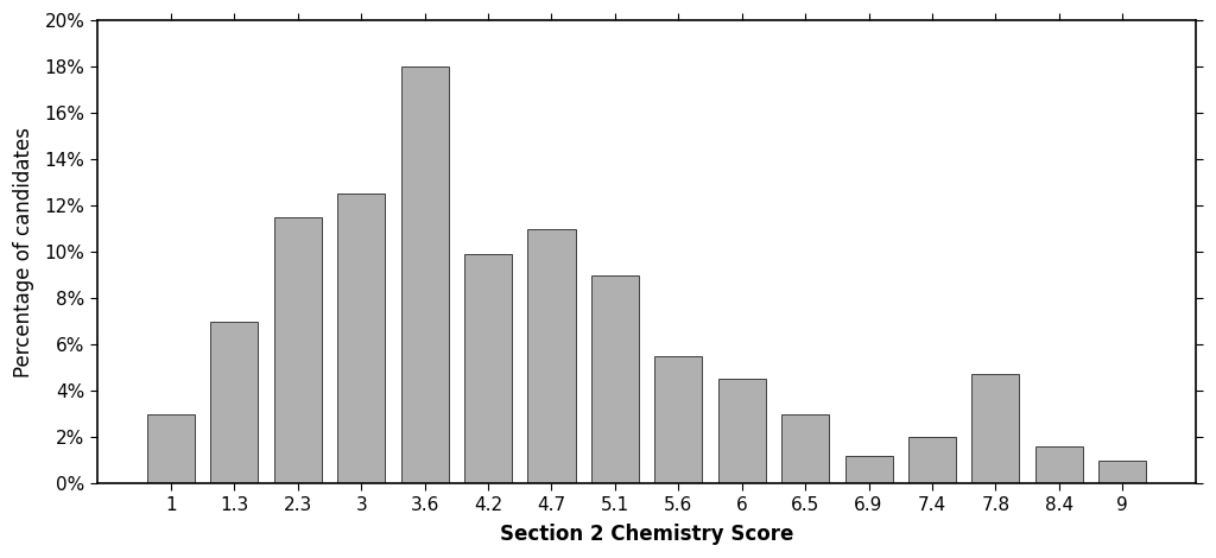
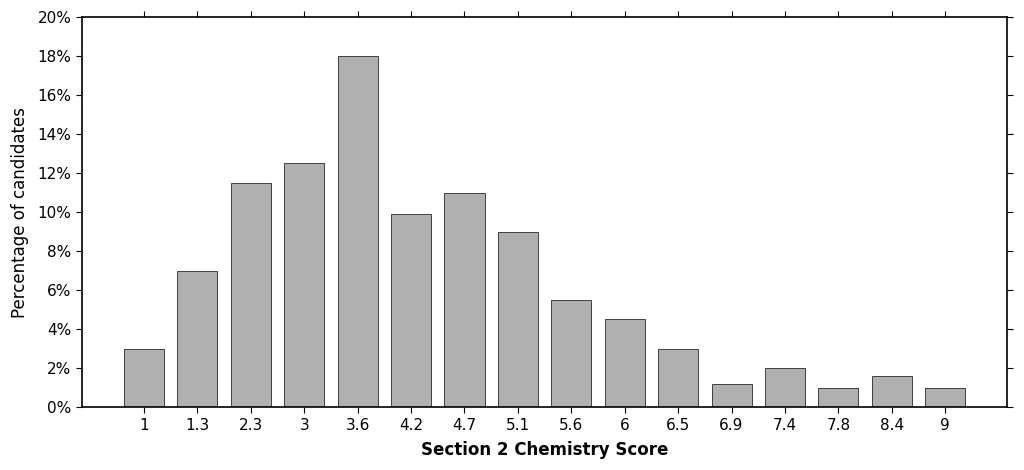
7.8: 4.7% -> 1.0%
